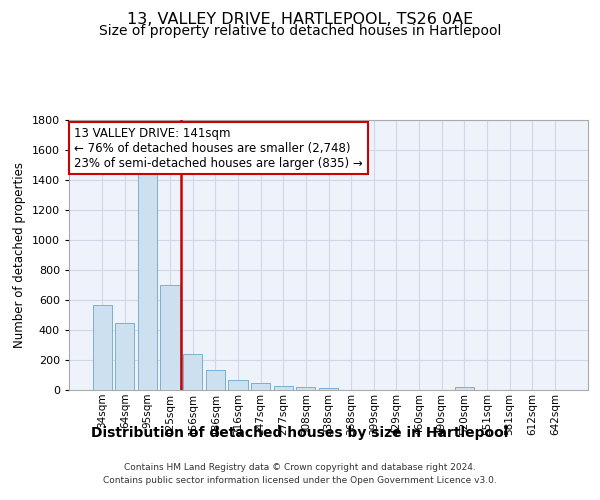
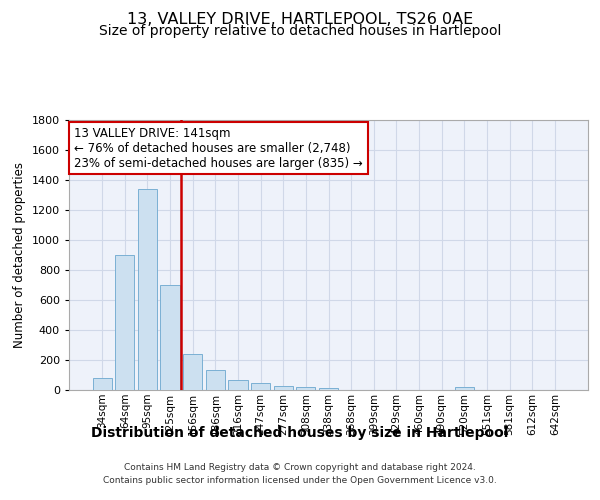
34sqm: 570 -> 80
64sqm: 450 -> 900
95sqm: 1450 -> 1340
